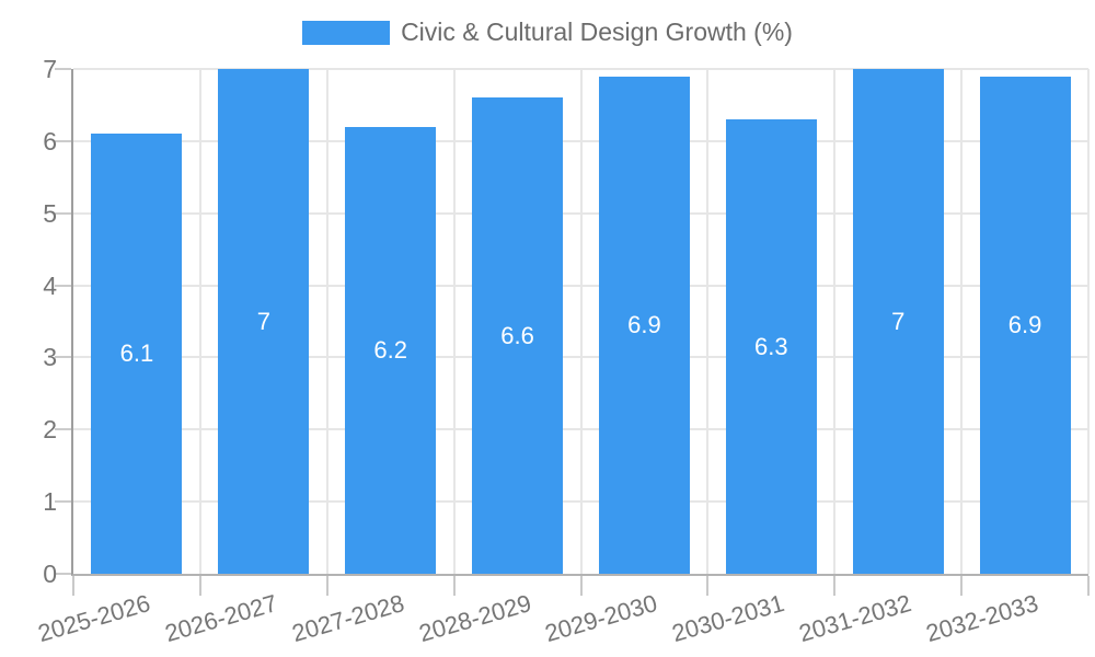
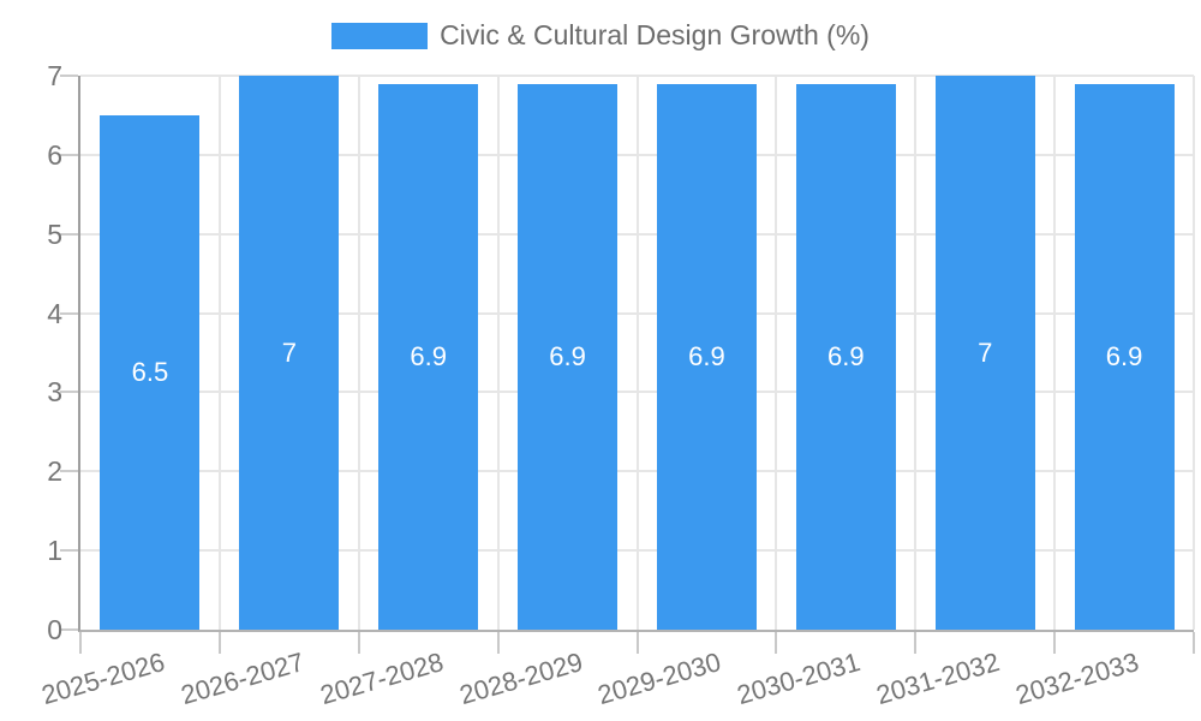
2025-2026: 6.1 -> 6.5
2027-2028: 6.2 -> 6.9
2028-2029: 6.6 -> 6.9
2030-2031: 6.3 -> 6.9
